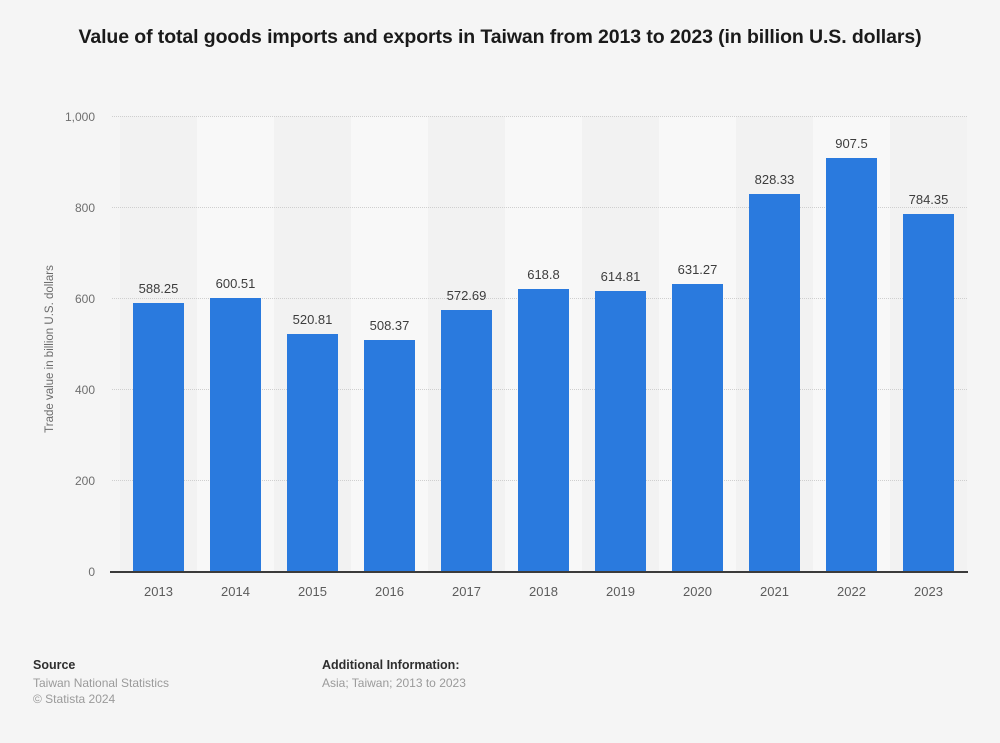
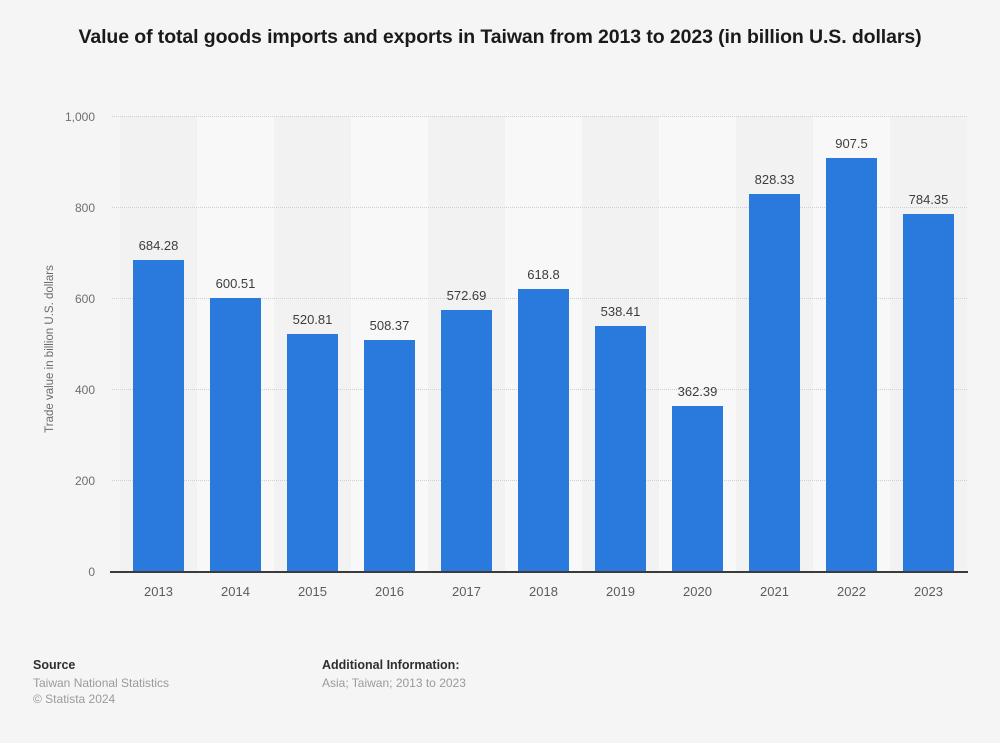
2013: 588.25 -> 684.28
2019: 614.81 -> 538.41
2020: 631.27 -> 362.39
